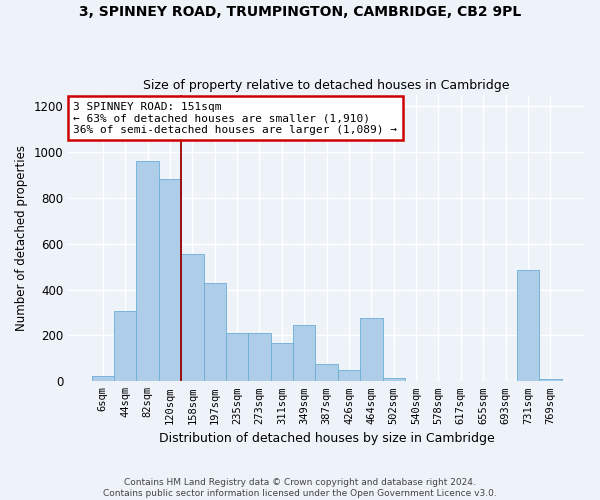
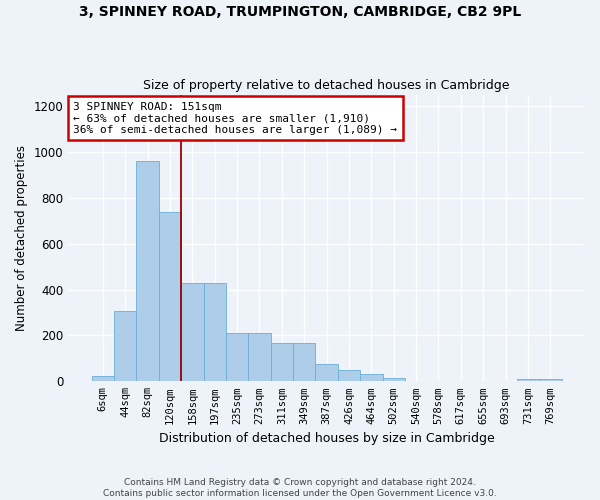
120sqm: 880 -> 740
158sqm: 555 -> 430
349sqm: 245 -> 165
464sqm: 275 -> 30
731sqm: 485 -> 10
